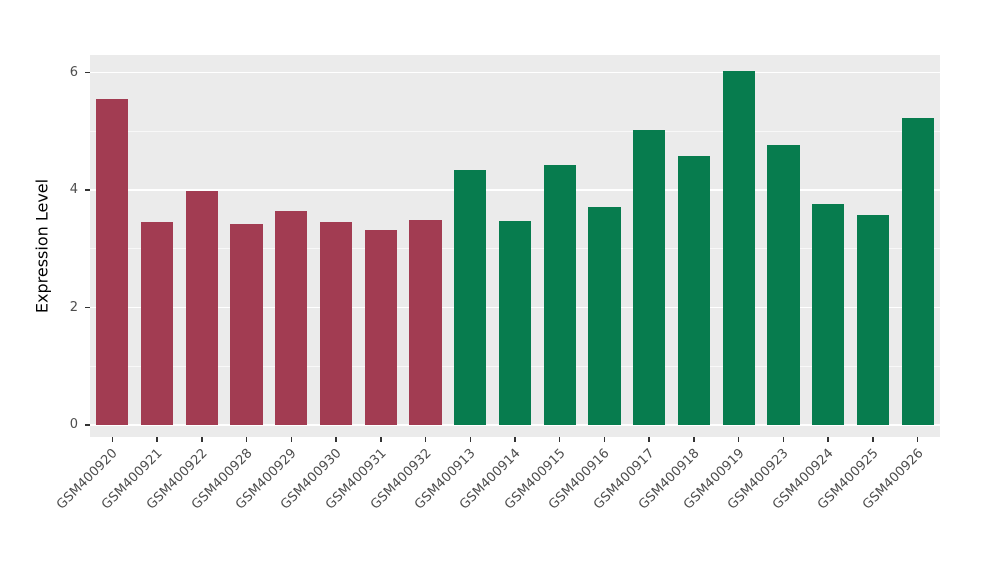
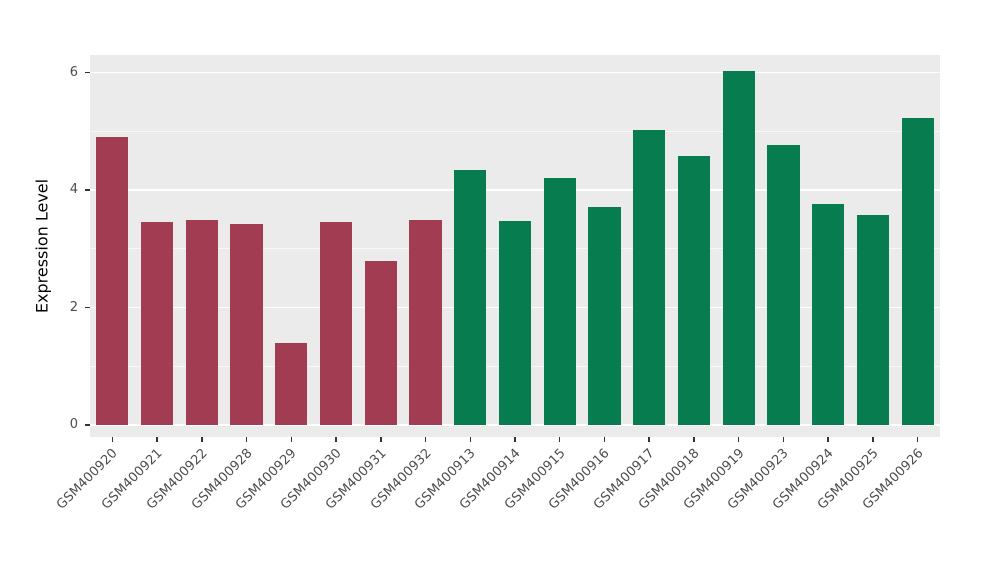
GSM400920: 5.5 -> 4.9
GSM400922: 4.0 -> 3.5
GSM400929: 3.6 -> 1.4
GSM400931: 3.3 -> 2.8
GSM400915: 4.4 -> 4.2
